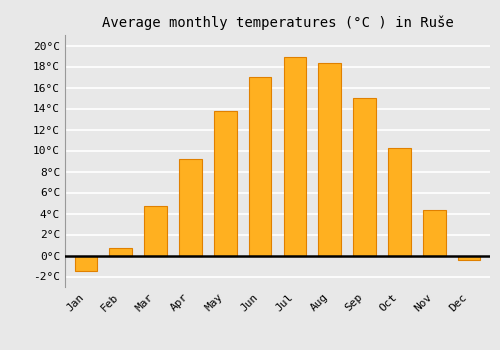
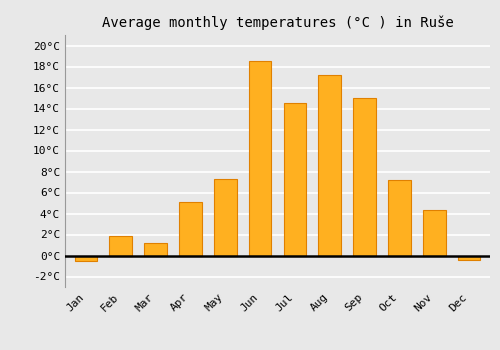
Jan: -1.5°C -> -0.5°C
Feb: 0.7°C -> 1.9°C
Mar: 4.7°C -> 1.2°C
Apr: 9.2°C -> 5.1°C
May: 13.8°C -> 7.3°C
Jun: 17.0°C -> 18.5°C
Jul: 18.9°C -> 14.5°C
Aug: 18.3°C -> 17.2°C
Oct: 10.2°C -> 7.2°C
